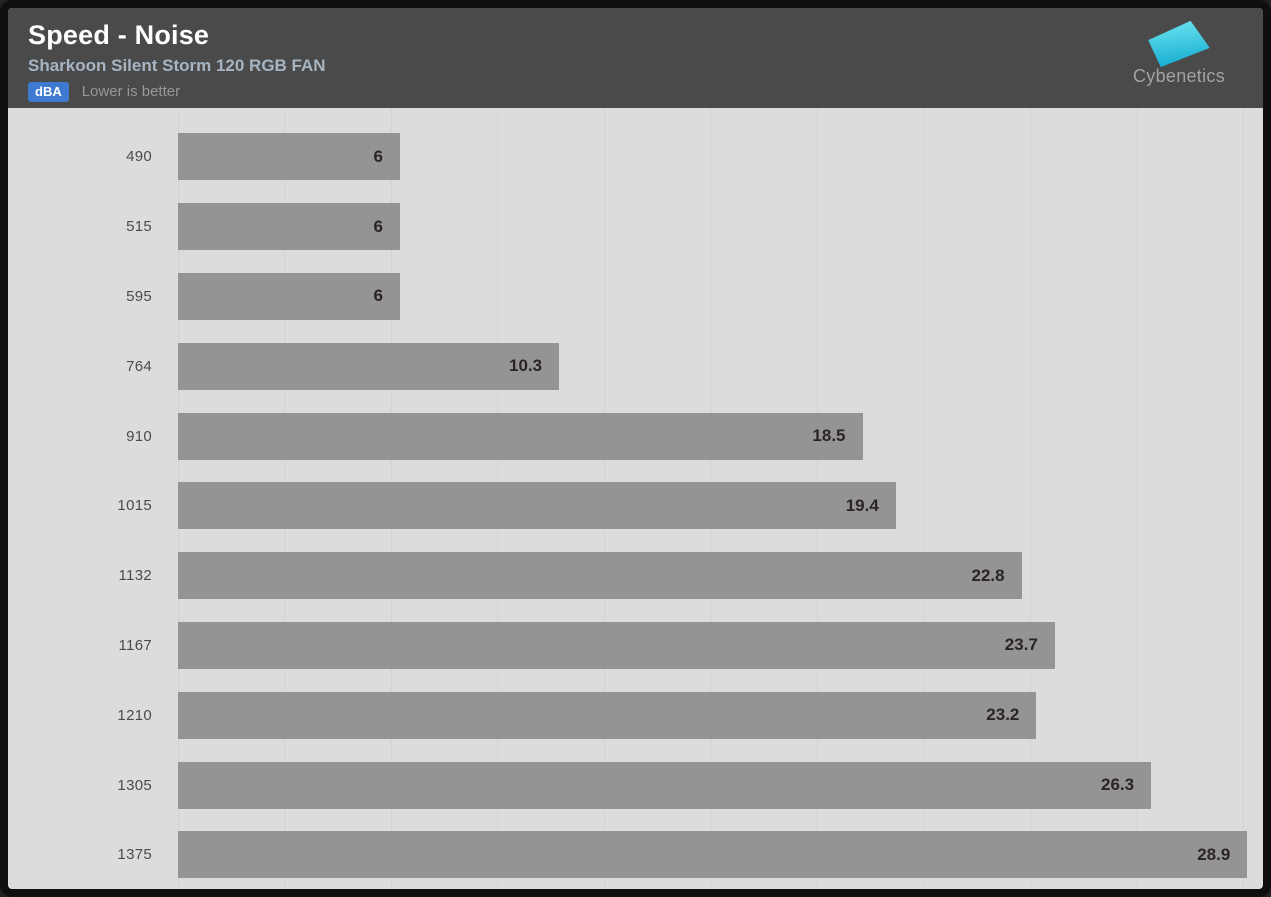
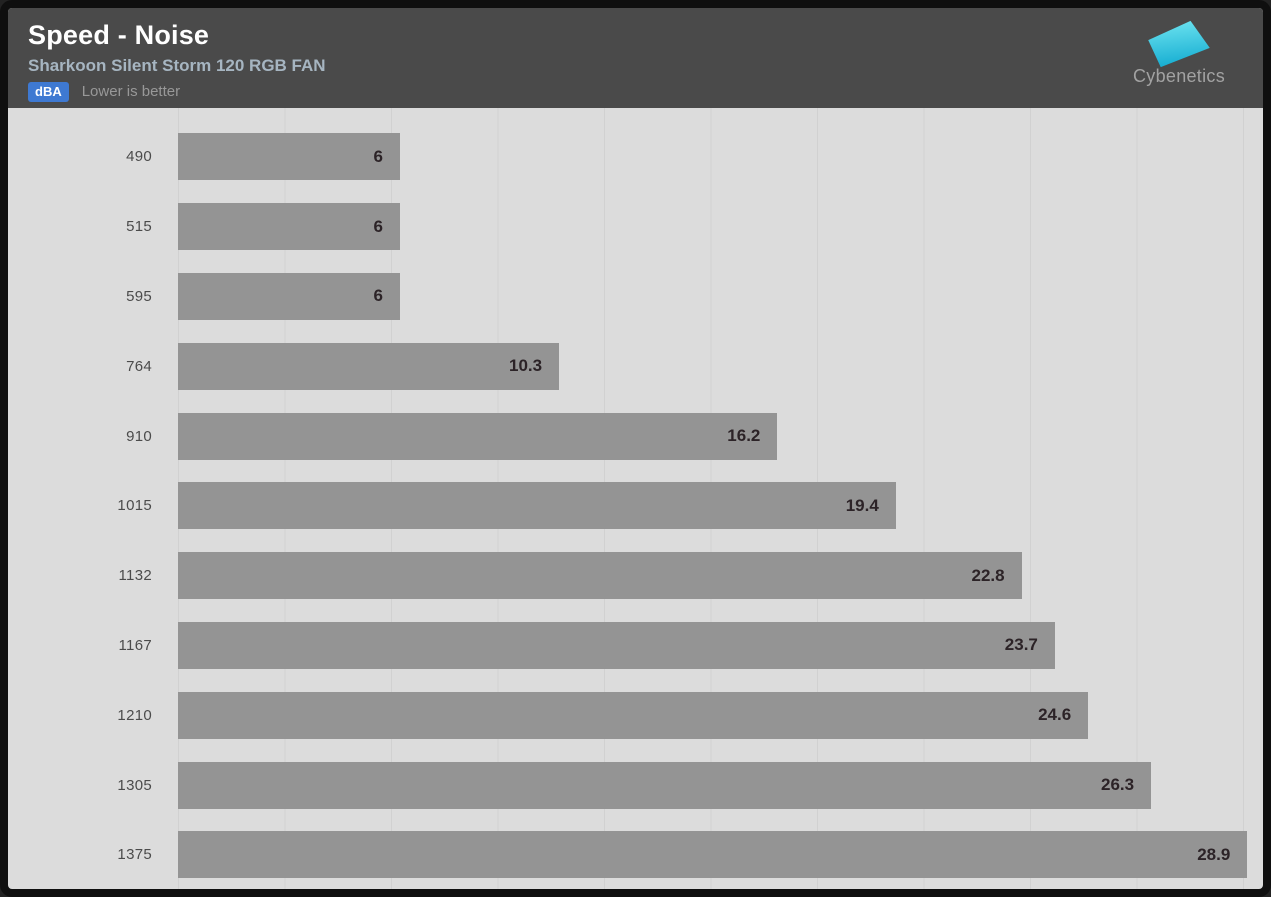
910: 18.5 -> 16.2
1210: 23.2 -> 24.6
